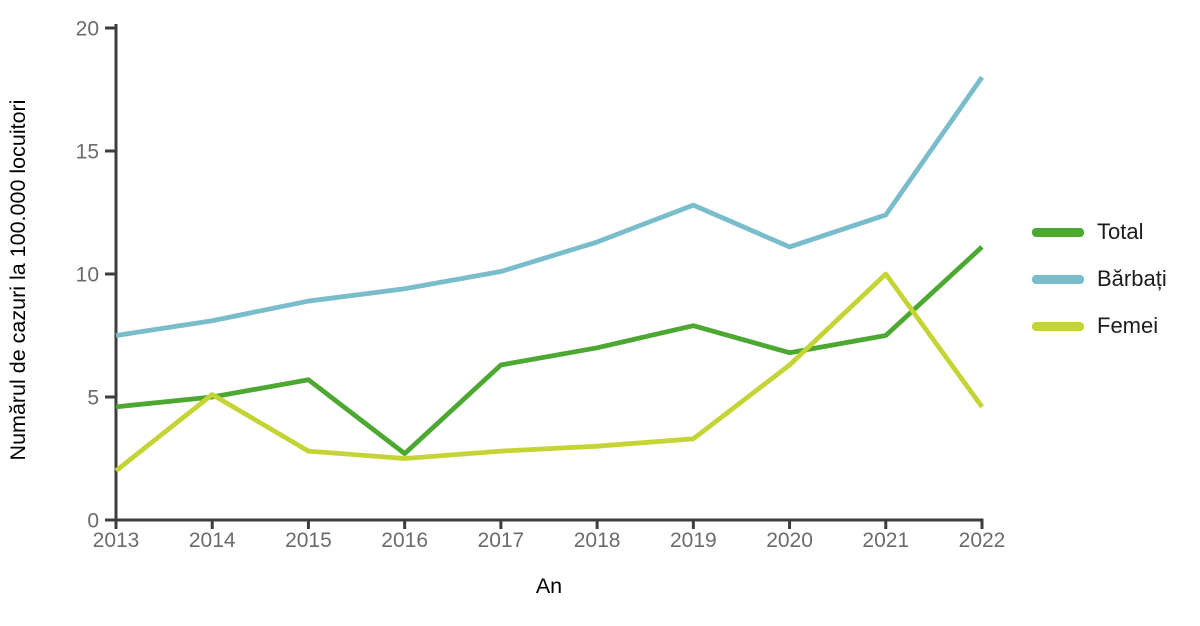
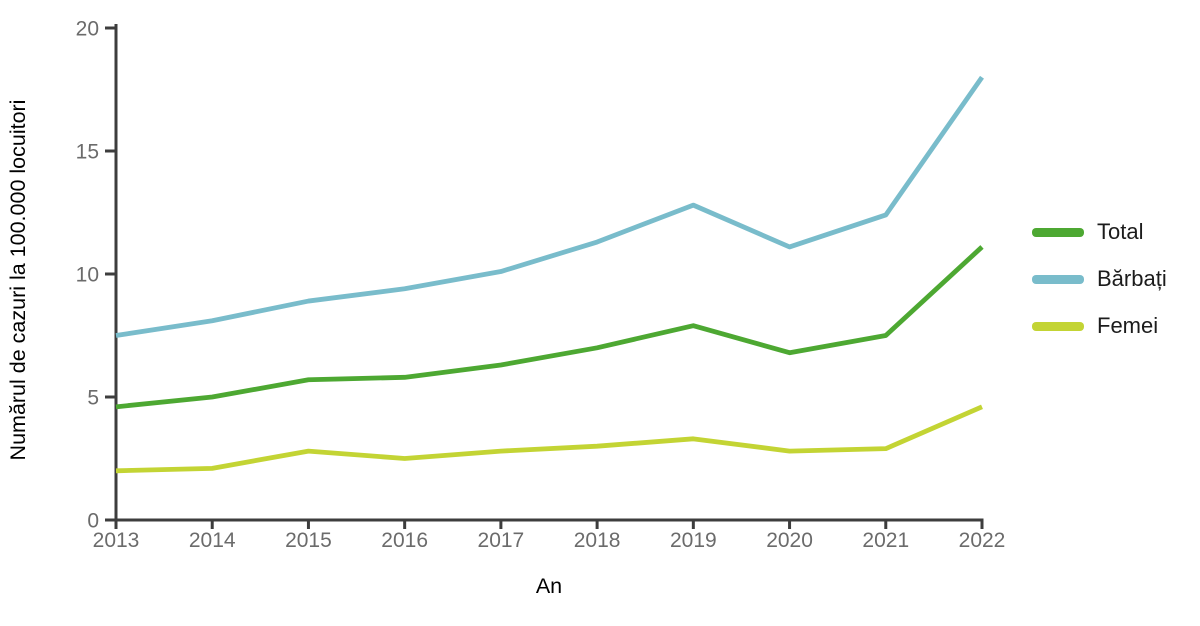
Femei/2014: 5.1 -> 2.1
Total/2016: 2.7 -> 5.8
Femei/2020: 6.3 -> 2.8
Femei/2021: 10.0 -> 2.9
